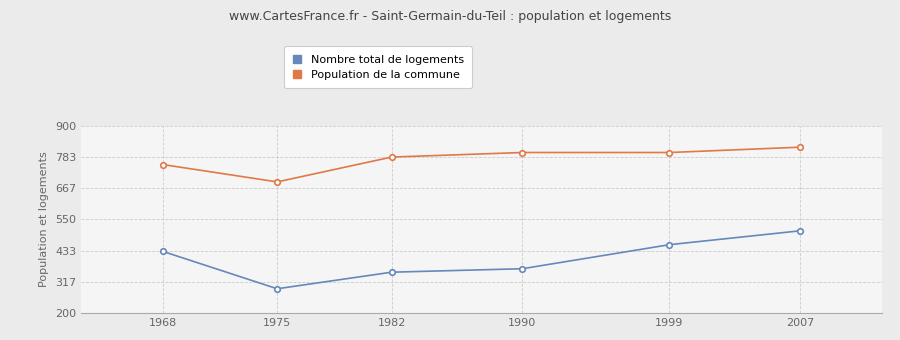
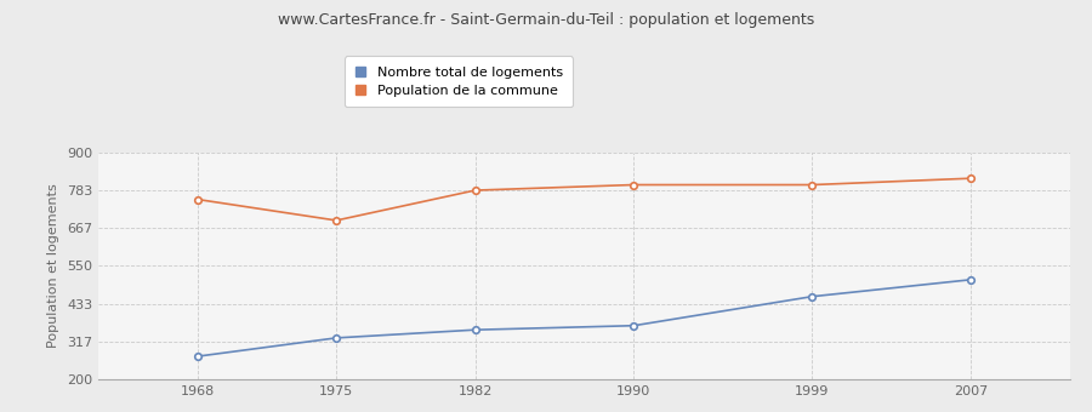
Nombre total de logements/1968: 430 -> 270
Nombre total de logements/1975: 290 -> 327
